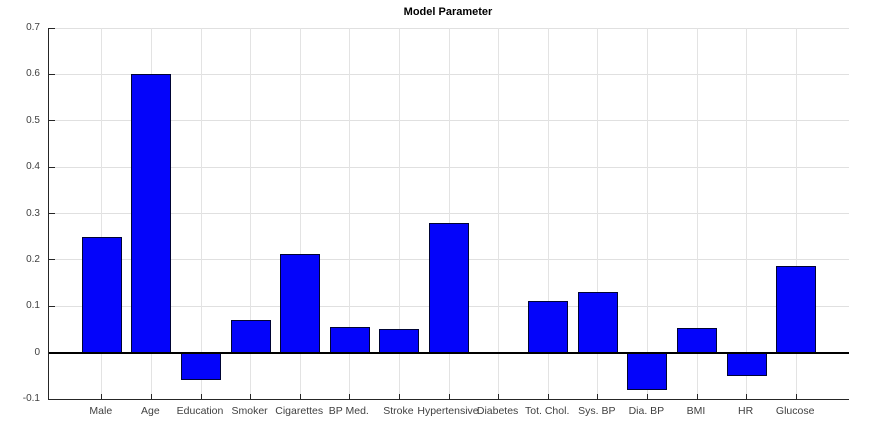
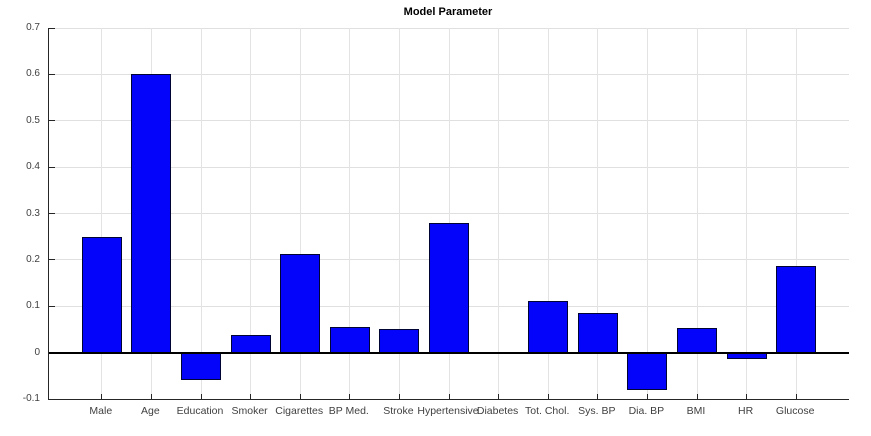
Smoker: 0.07 -> 0.04
Sys. BP: 0.13 -> 0.09
HR: -0.05 -> -0.01
